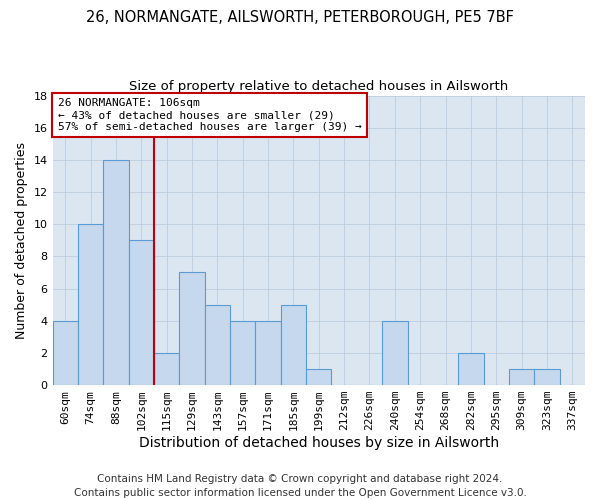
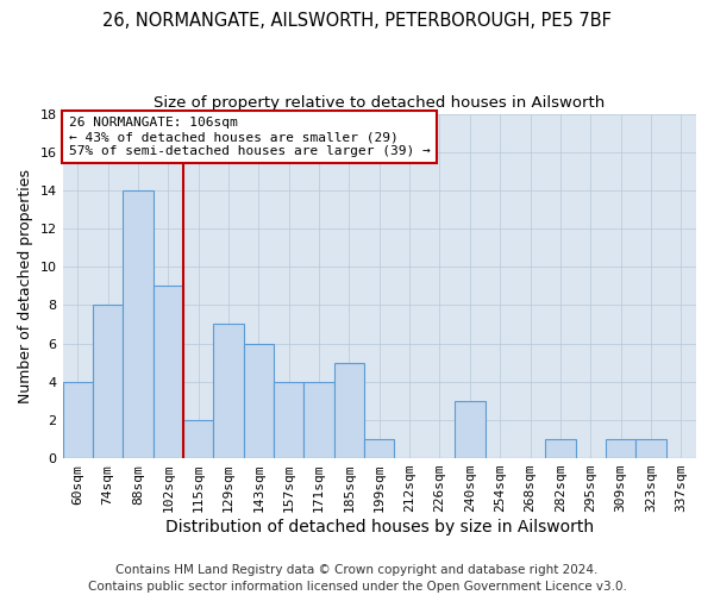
74sqm: 10 -> 8
143sqm: 5 -> 6
240sqm: 4 -> 3
282sqm: 2 -> 1
